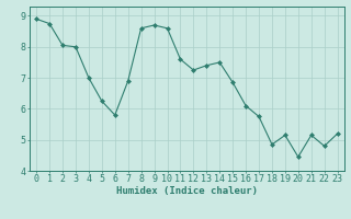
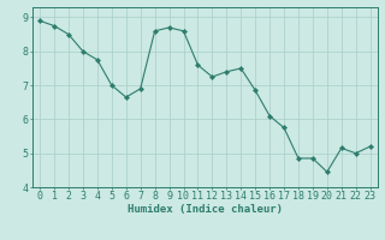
2: 8.05 -> 8.50
4: 7.00 -> 7.75
5: 6.25 -> 7.00
6: 5.80 -> 6.65
19: 5.15 -> 4.85
22: 4.80 -> 5.00
